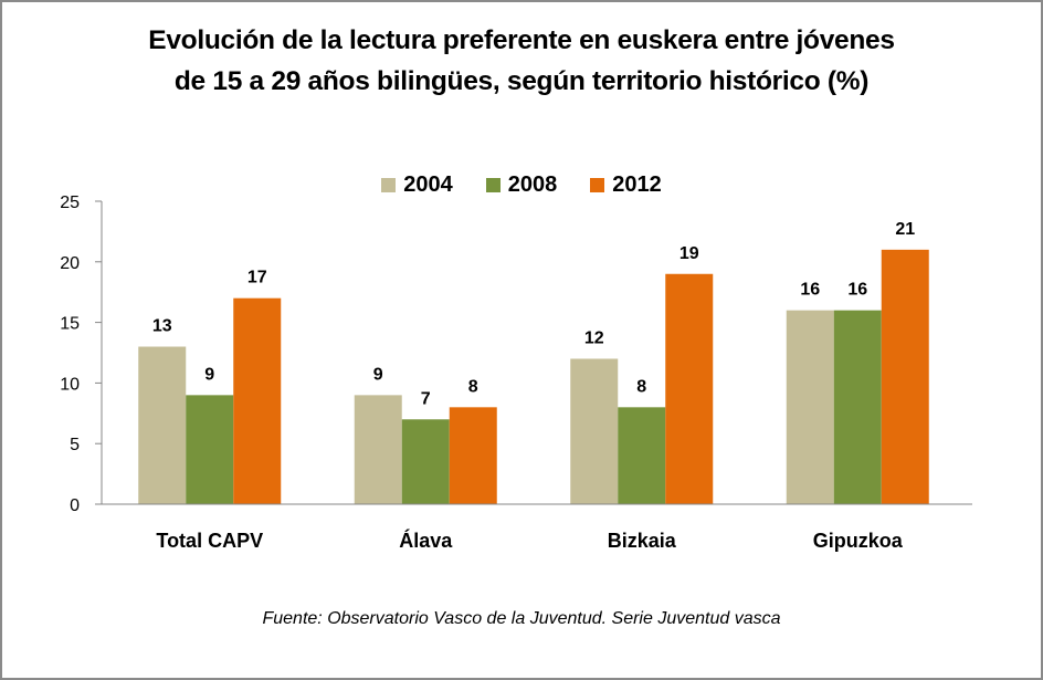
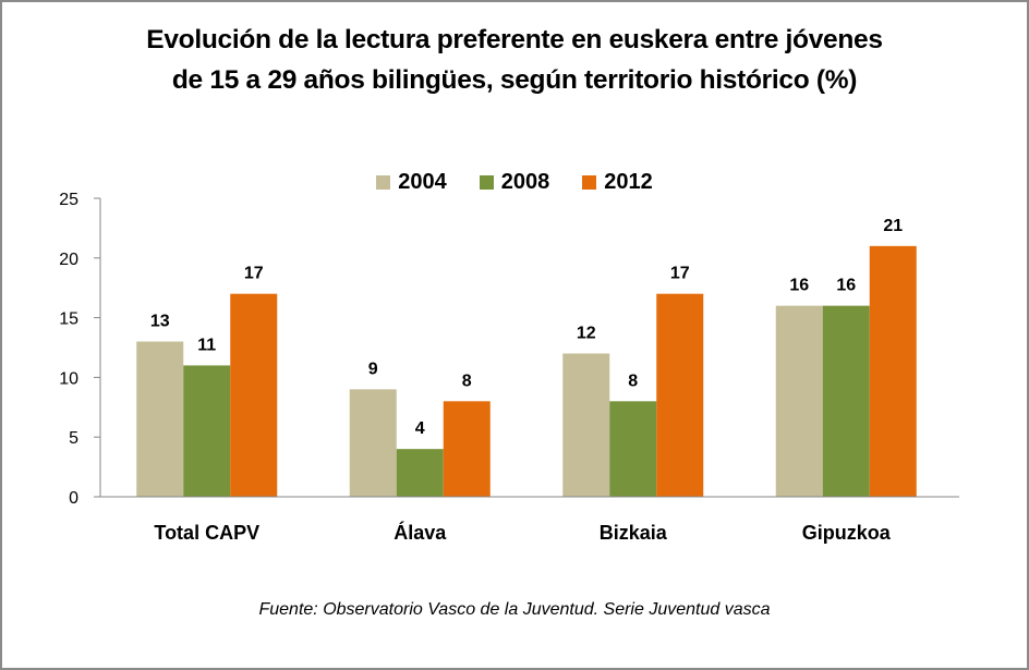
2008/Total CAPV: 9 -> 11
2008/Álava: 7 -> 4
2012/Bizkaia: 19 -> 17
